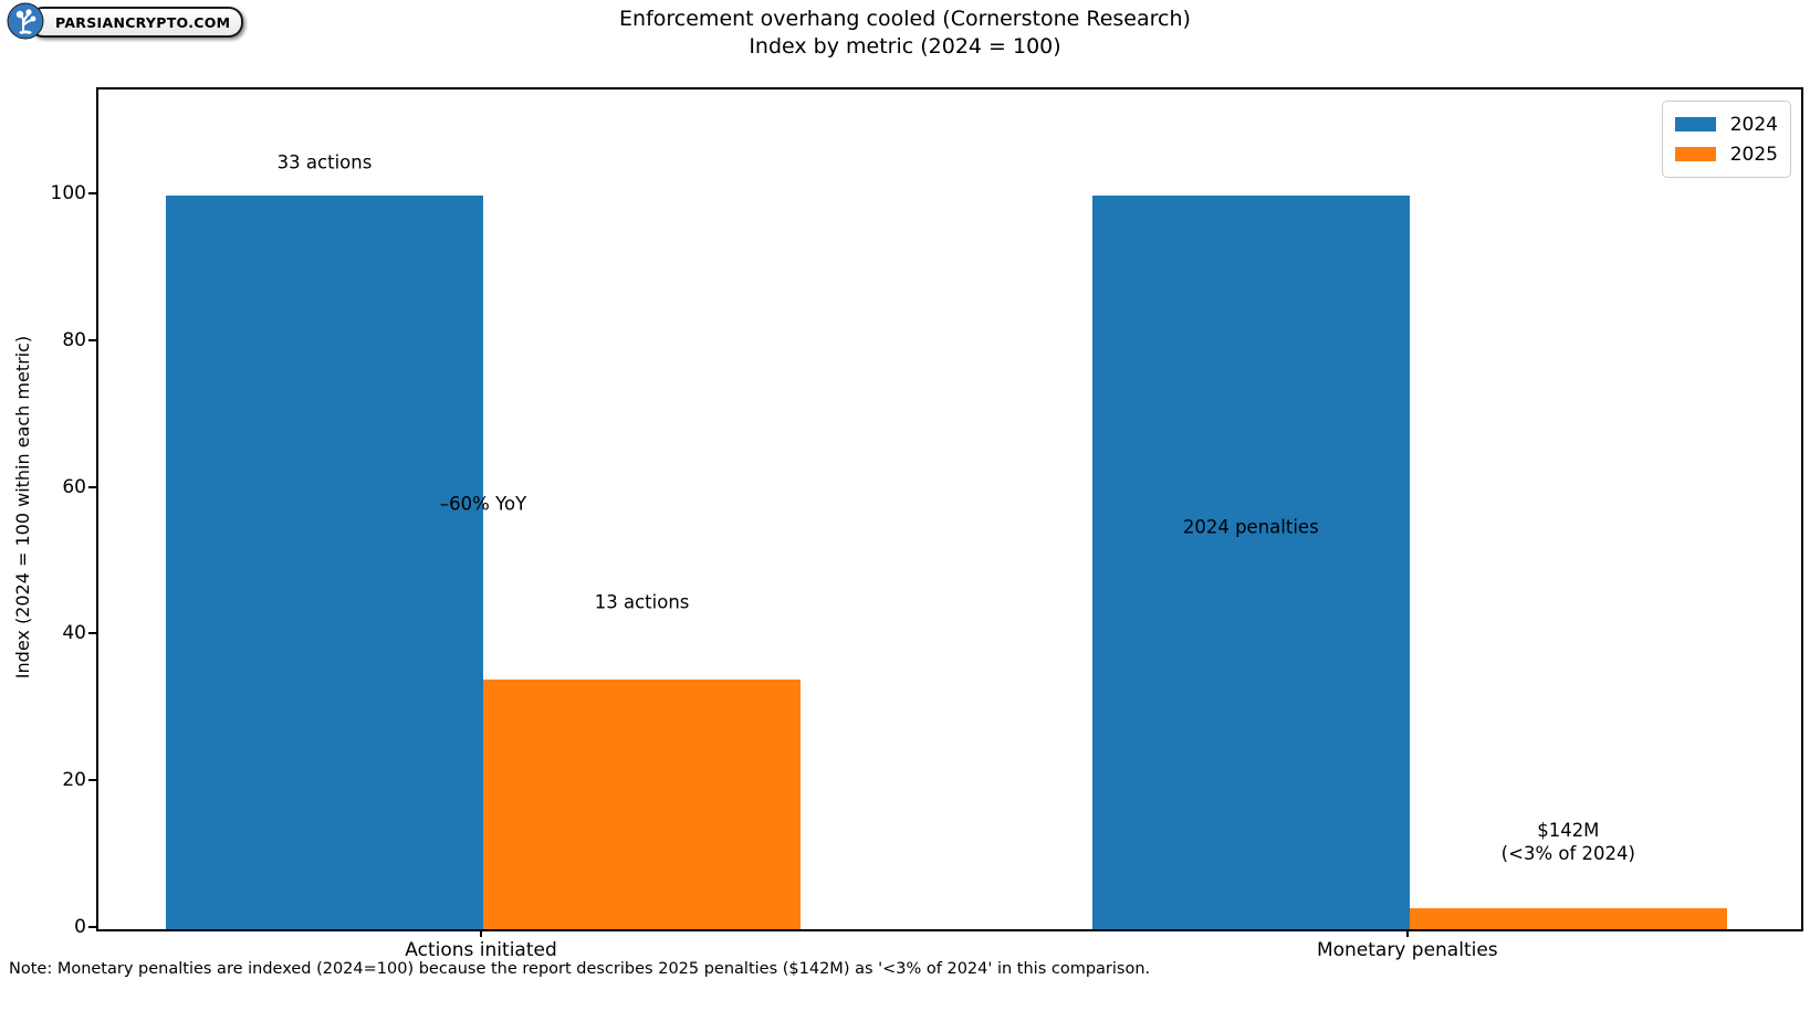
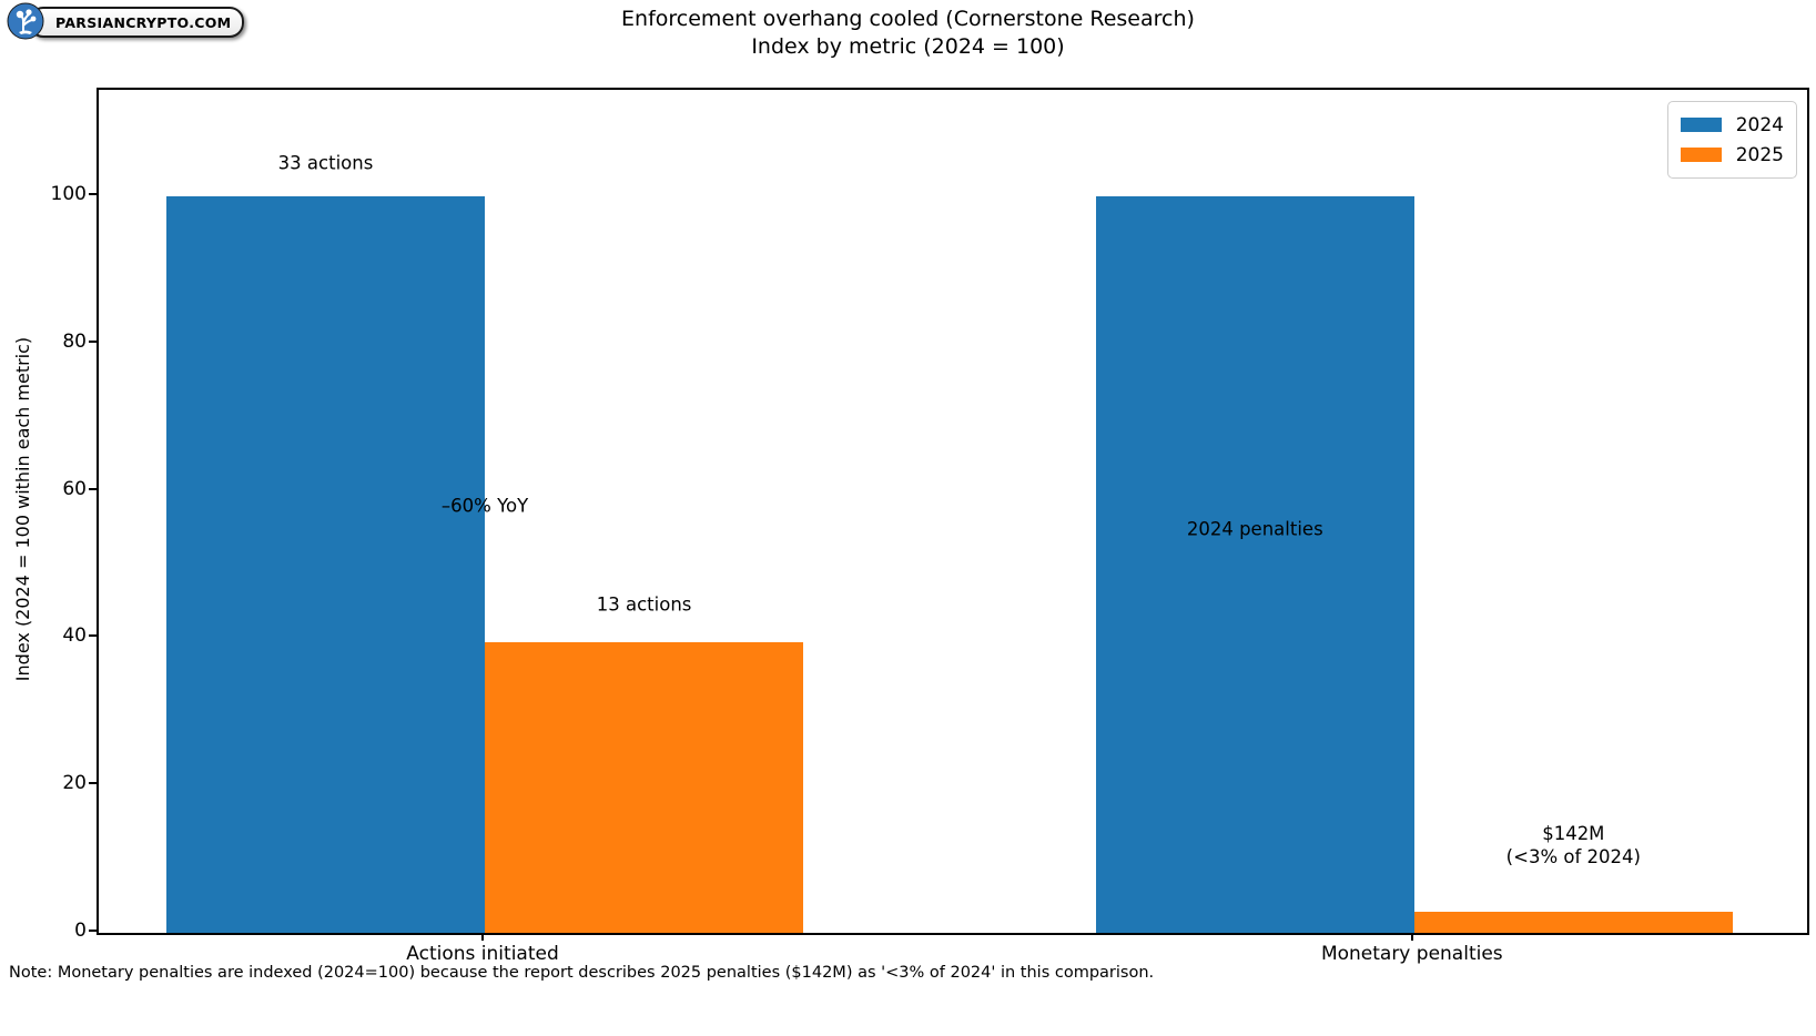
2025/Actions initiated: 34 -> 39
